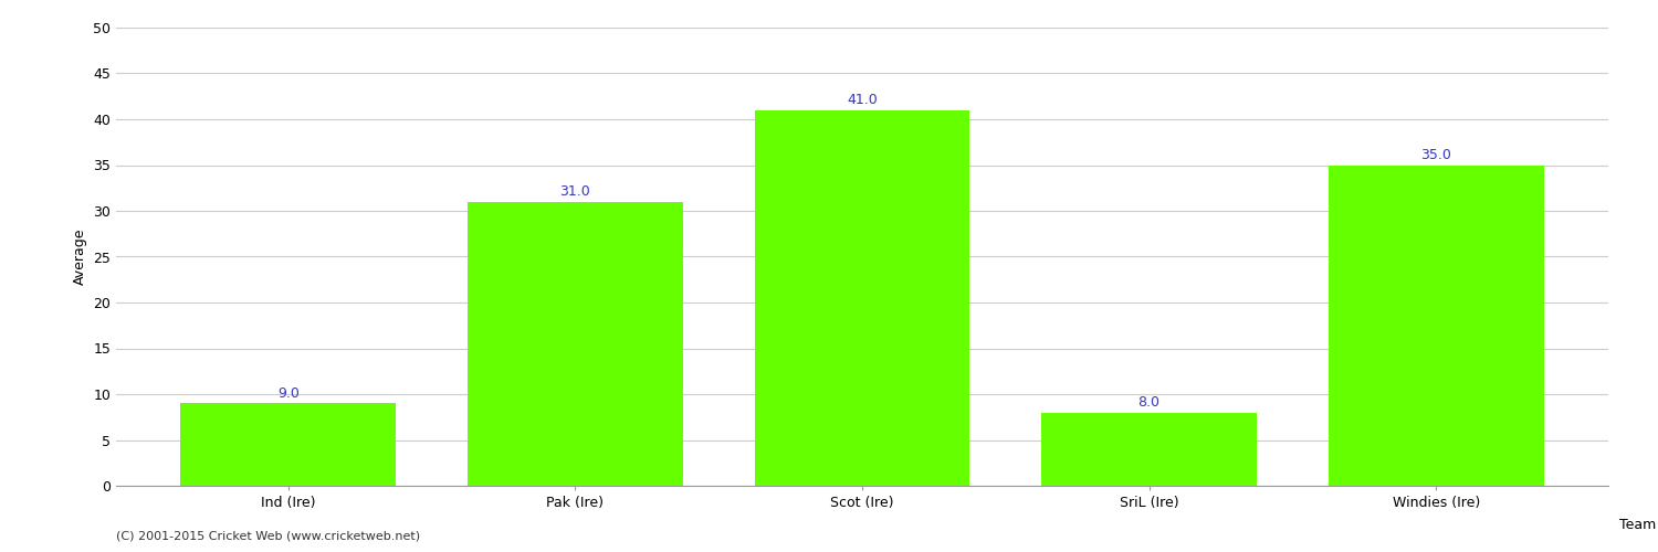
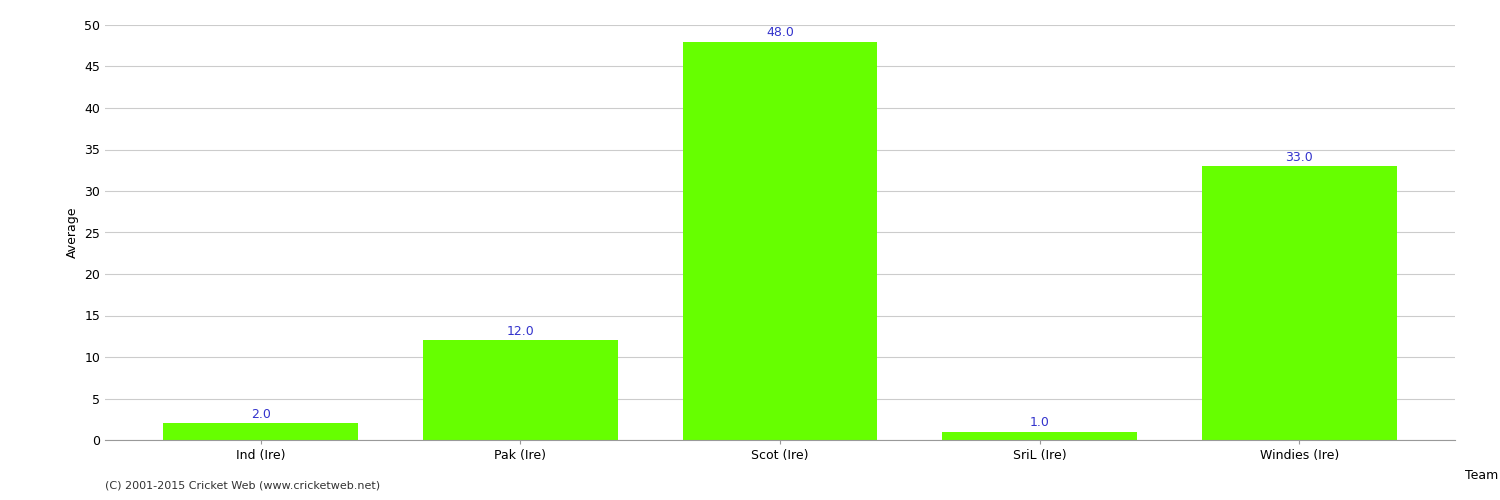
Ind (Ire): 9.0 -> 2.0
Pak (Ire): 31.0 -> 12.0
Scot (Ire): 41.0 -> 48.0
SriL (Ire): 8.0 -> 1.0
Windies (Ire): 35.0 -> 33.0
